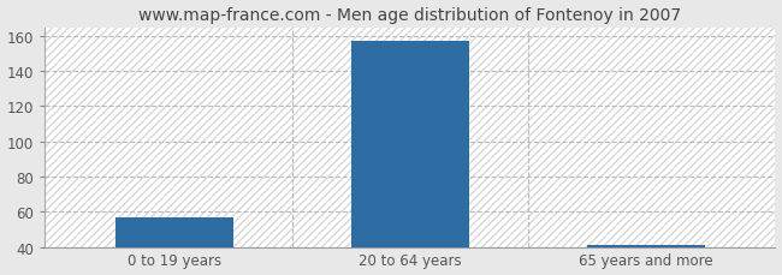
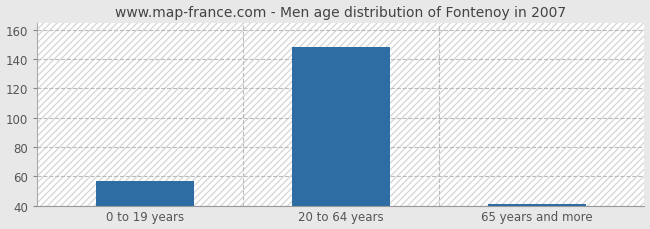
20 to 64 years: 157 -> 148
